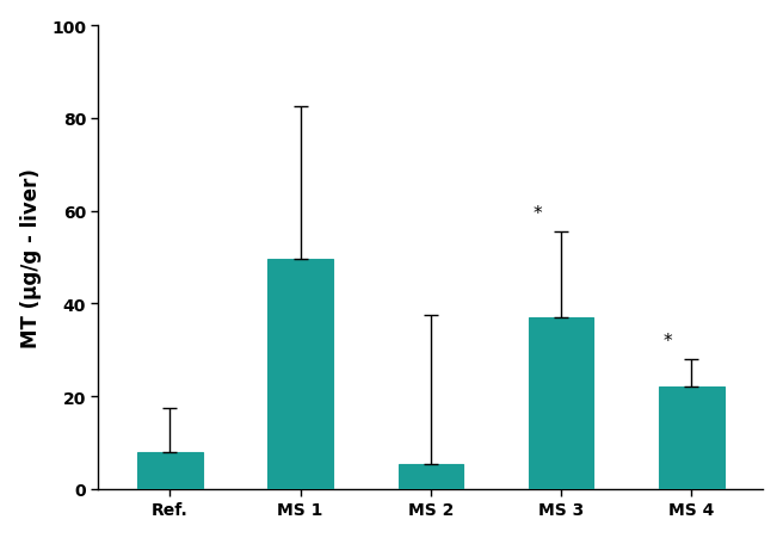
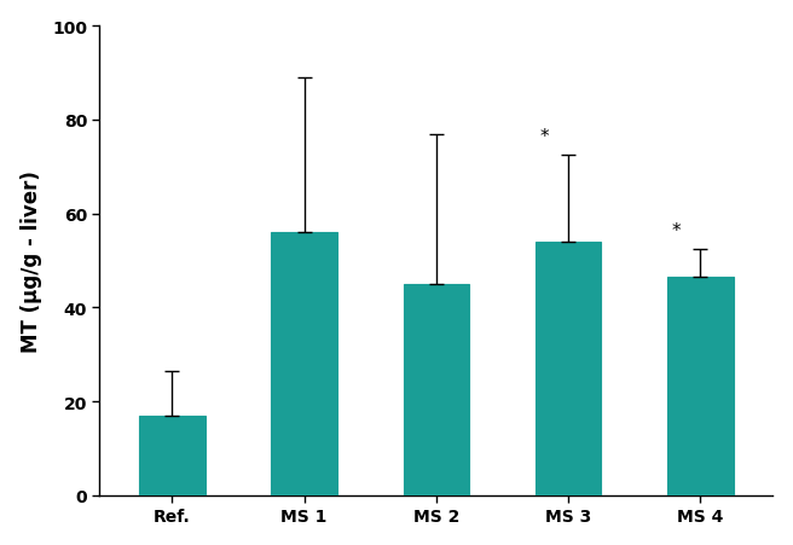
Ref.: 8.0 -> 17.0
MS 1: 49.5 -> 56.0
MS 2: 5.5 -> 45.0
MS 3: 37.0 -> 54.0
MS 4: 22.0 -> 46.5
